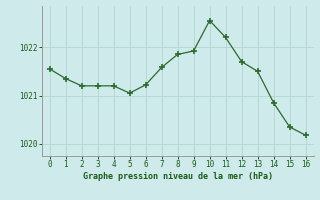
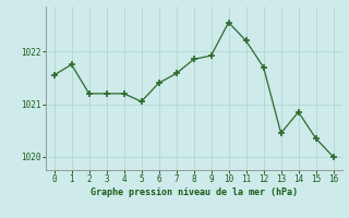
1: 1021.35 -> 1021.75
6: 1021.22 -> 1021.40
13: 1021.50 -> 1020.45
16: 1020.18 -> 1020.00
